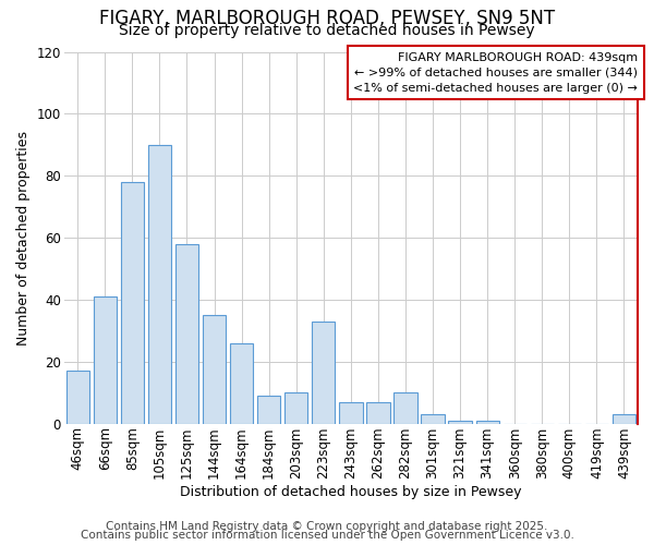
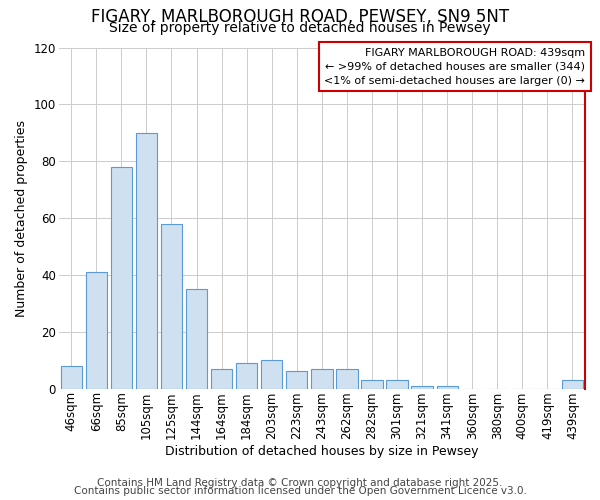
46sqm: 17 -> 8
164sqm: 26 -> 7
223sqm: 33 -> 6
282sqm: 10 -> 3
